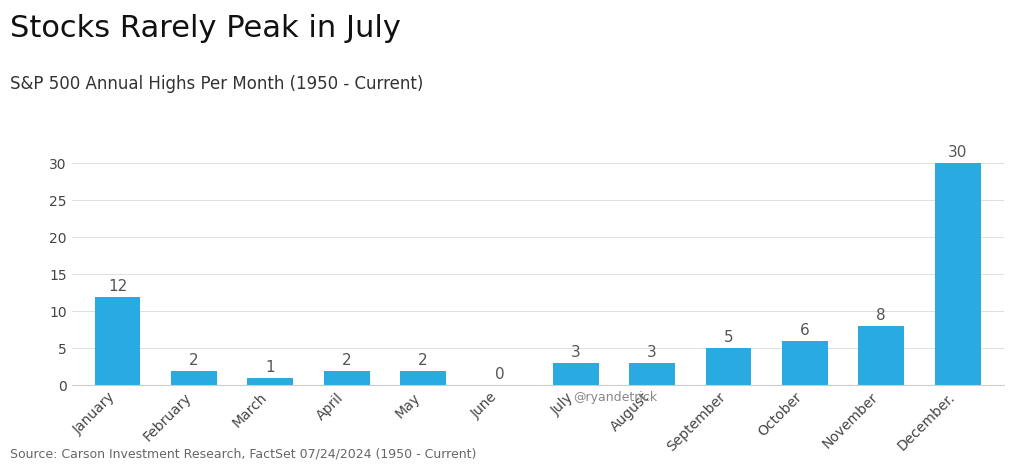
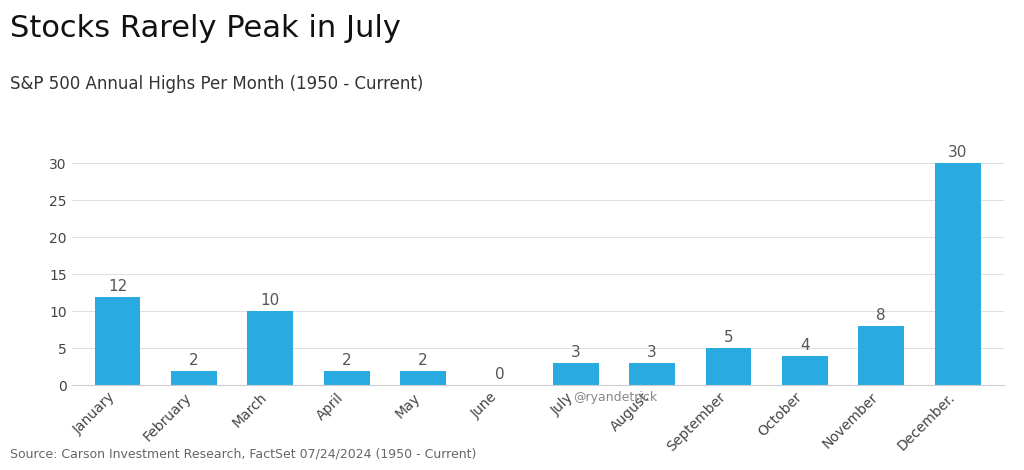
March: 1 -> 10
October: 6 -> 4
